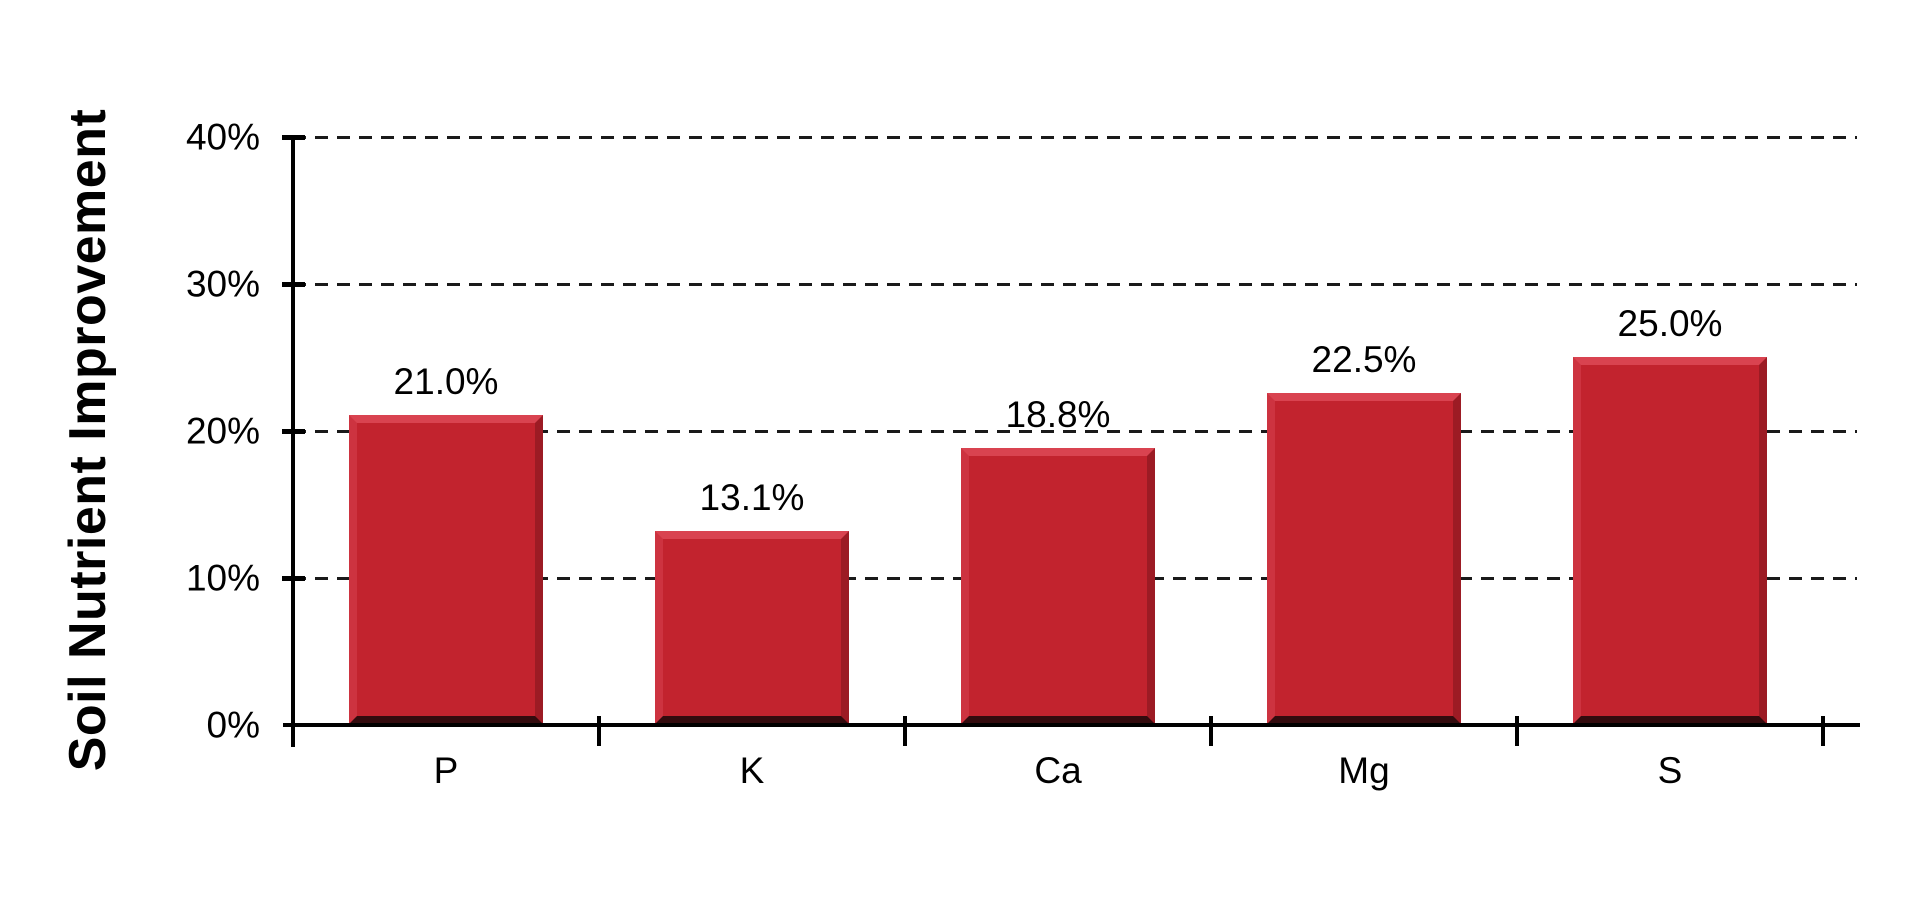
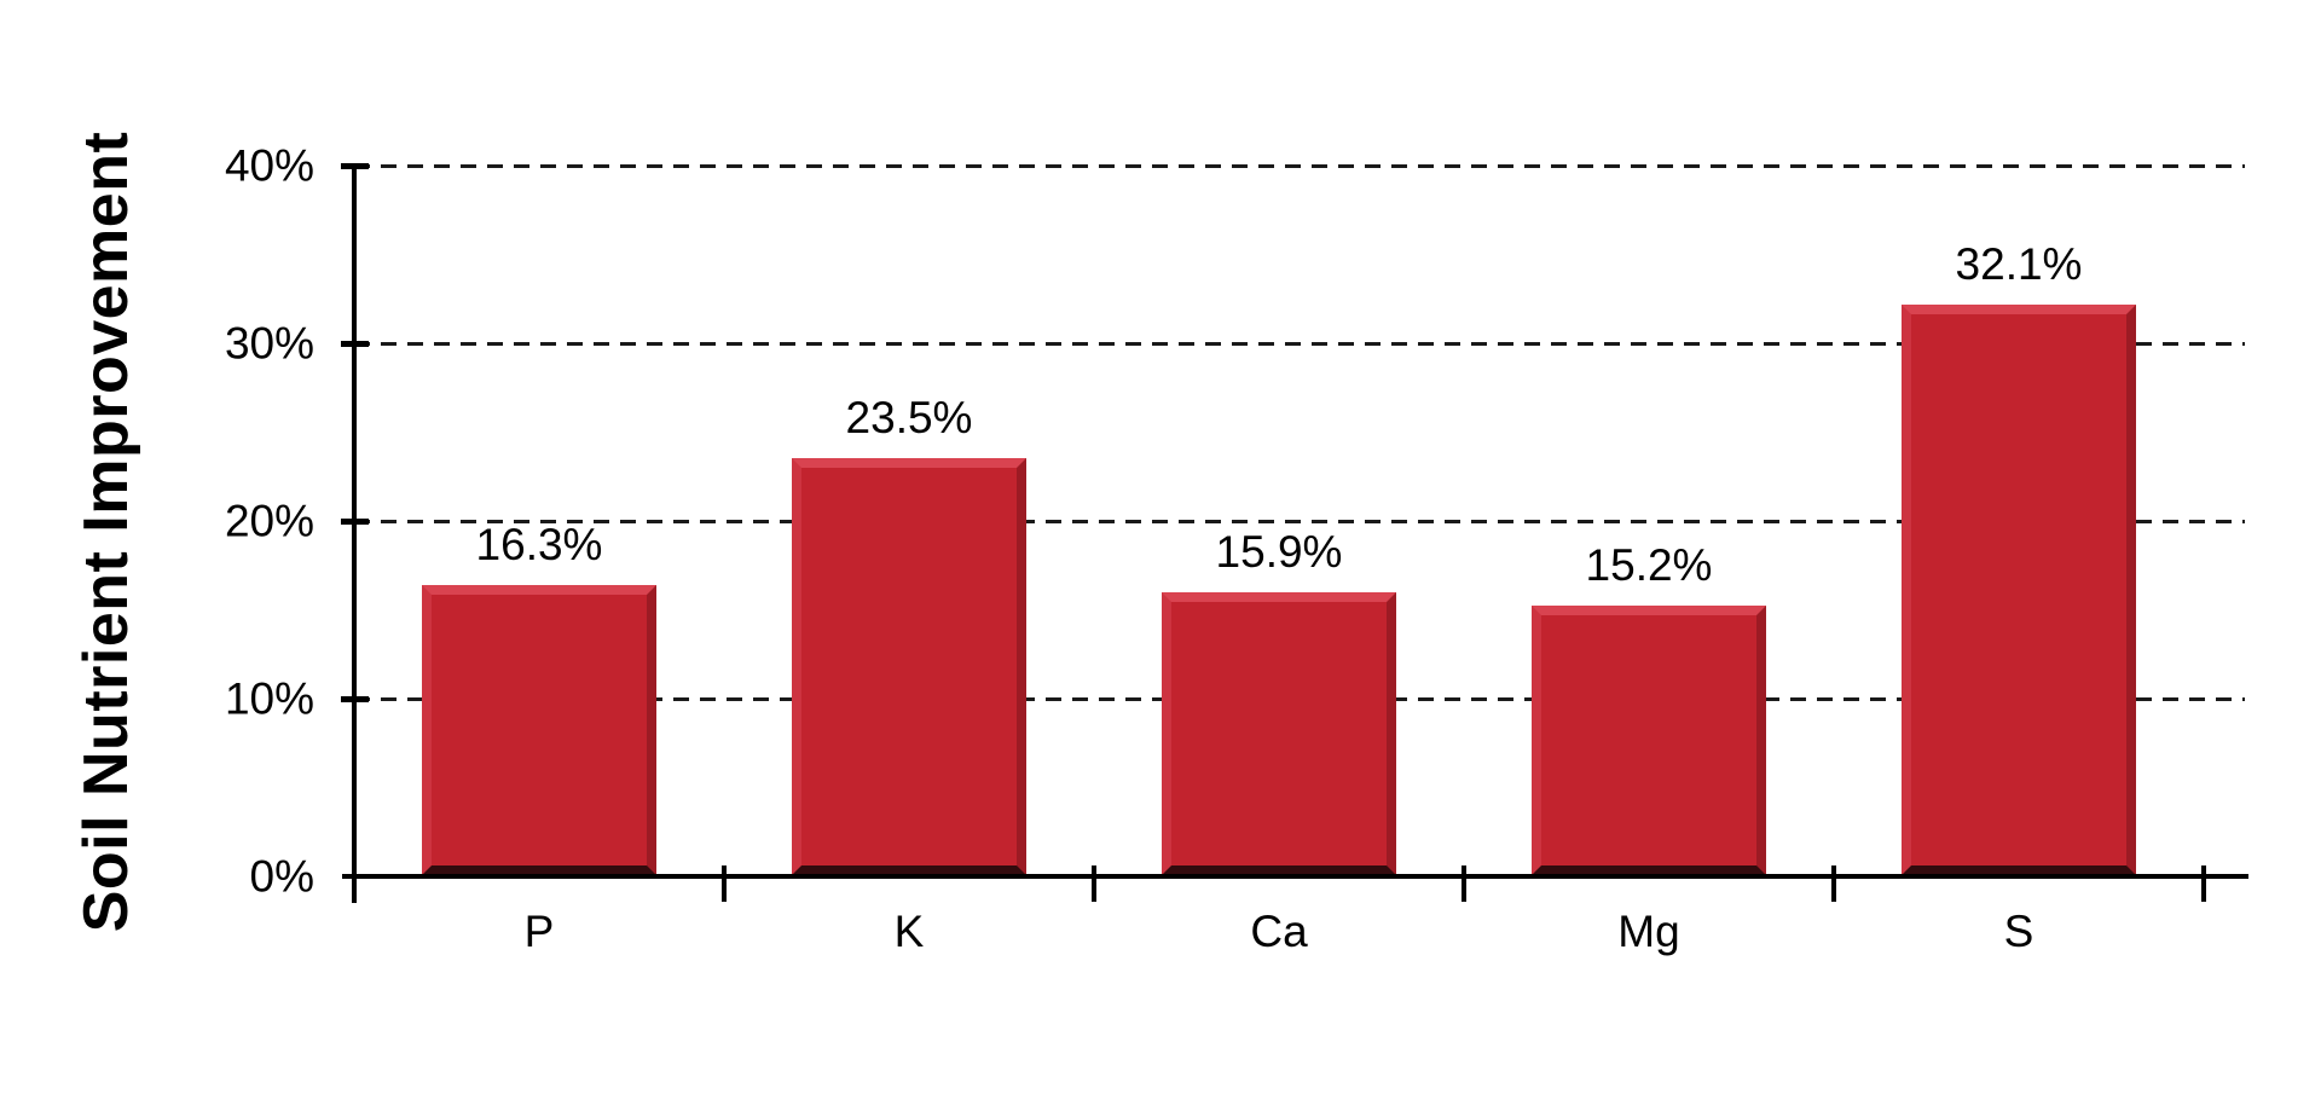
P: 21.0% -> 16.3%
K: 13.1% -> 23.5%
Ca: 18.8% -> 15.9%
Mg: 22.5% -> 15.2%
S: 25.0% -> 32.1%
